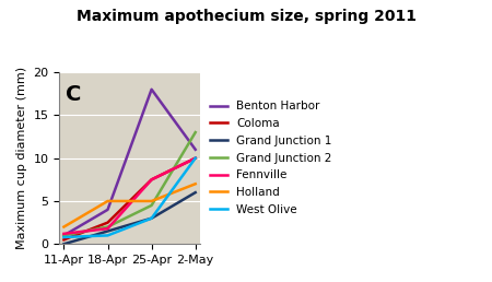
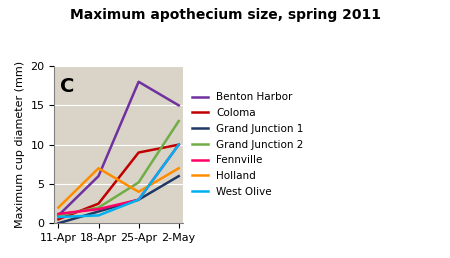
Benton Harbor/18-Apr: 4 -> 6
Holland/18-Apr: 5 -> 7
Coloma/25-Apr: 7.5 -> 9.0
Grand Junction 2/25-Apr: 4.5 -> 5.2
Fennville/25-Apr: 7.5 -> 3.0
Holland/25-Apr: 5 -> 4
Benton Harbor/2-May: 11 -> 15
